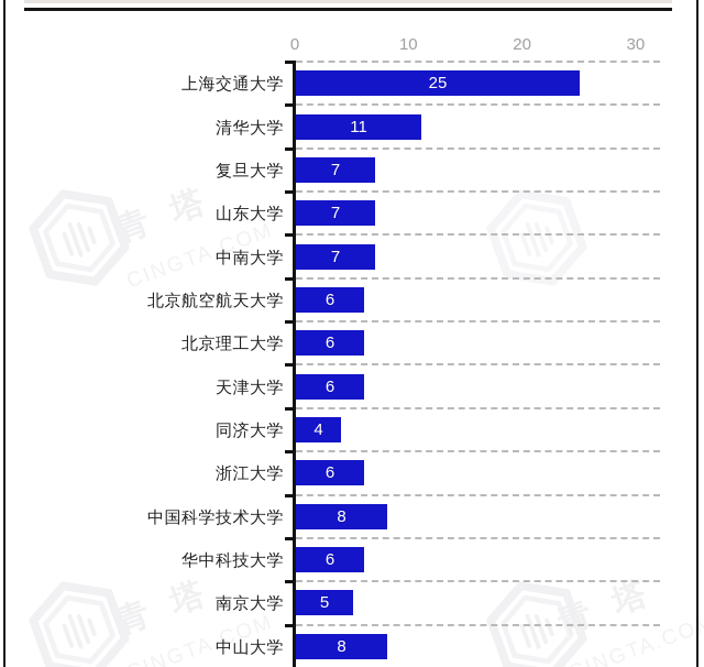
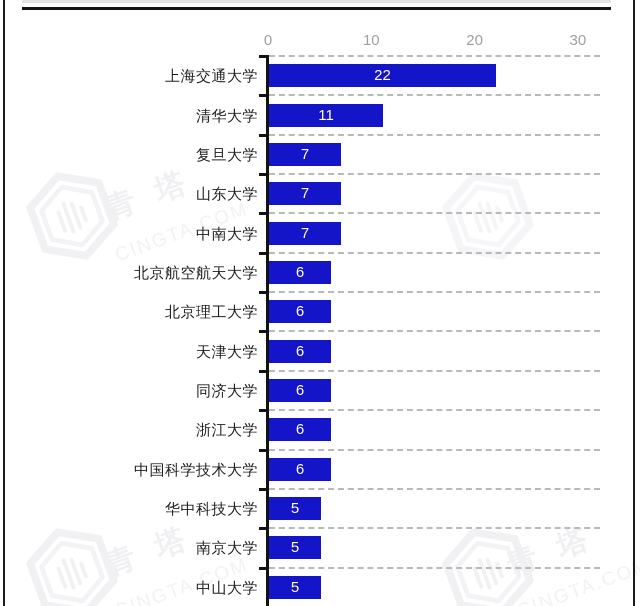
上海交通大学: 25 -> 22
同济大学: 4 -> 6
中国科学技术大学: 8 -> 6
华中科技大学: 6 -> 5
中山大学: 8 -> 5
